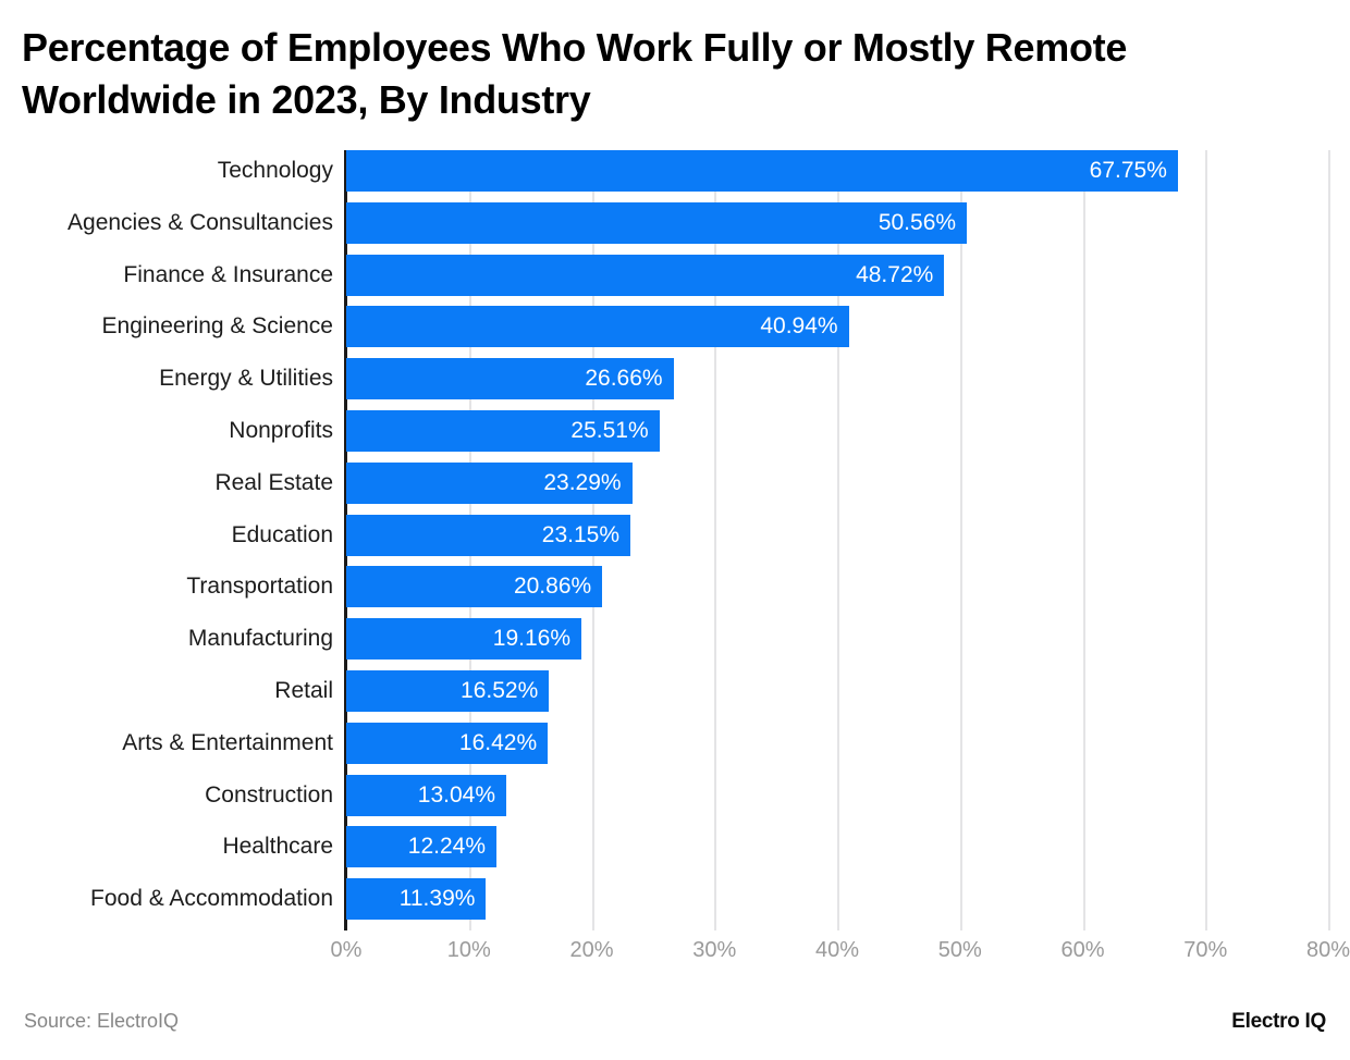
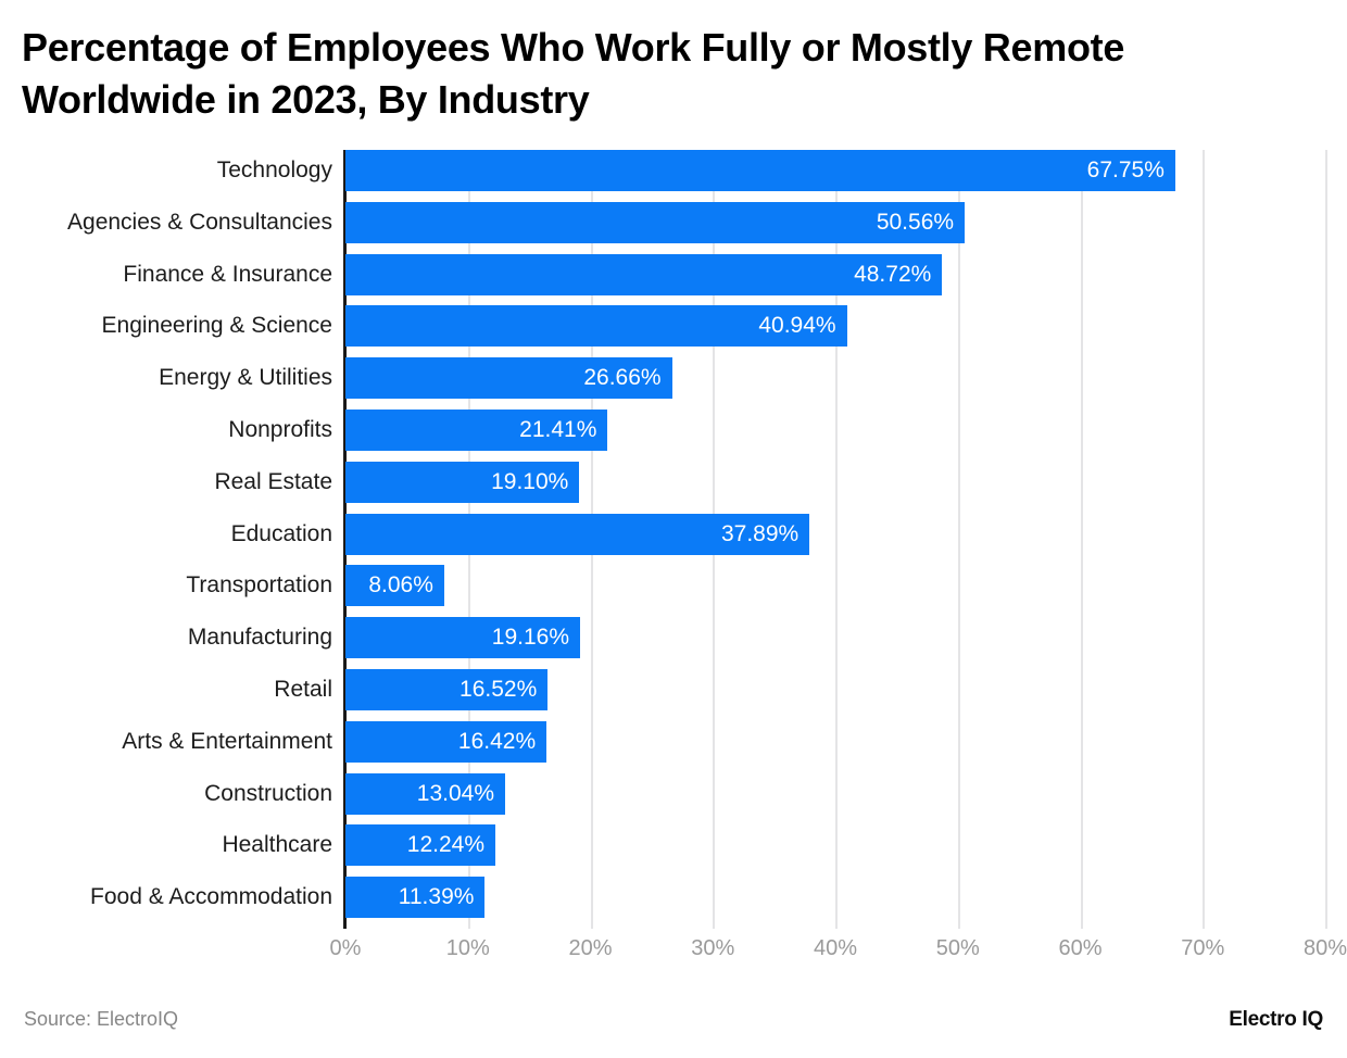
Nonprofits: 25.51% -> 21.41%
Real Estate: 23.29% -> 19.10%
Education: 23.15% -> 37.89%
Transportation: 20.86% -> 8.06%
